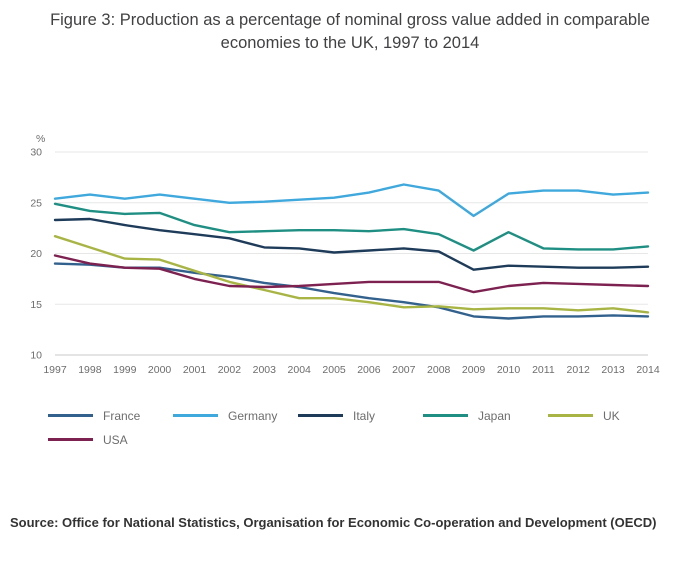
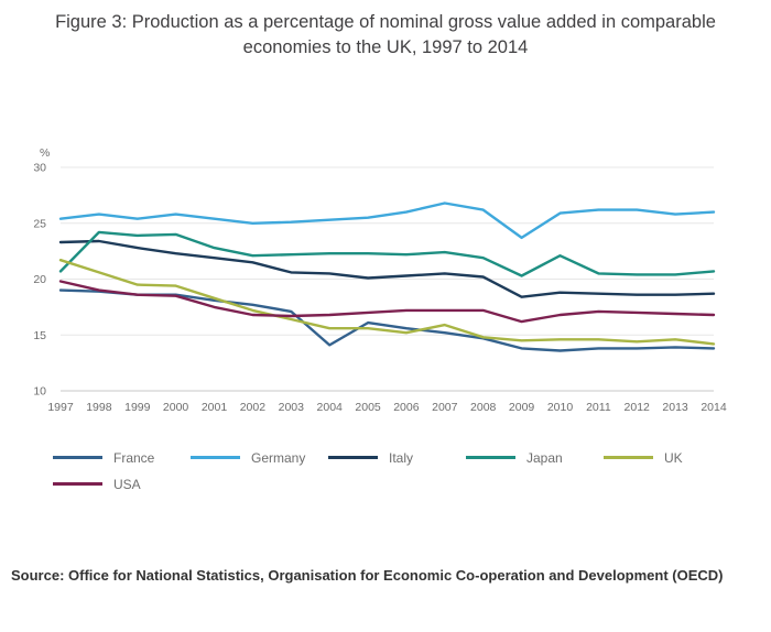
Japan/1997: 24.9 -> 20.7
France/2004: 16.7 -> 14.1
UK/2007: 14.7 -> 15.9
